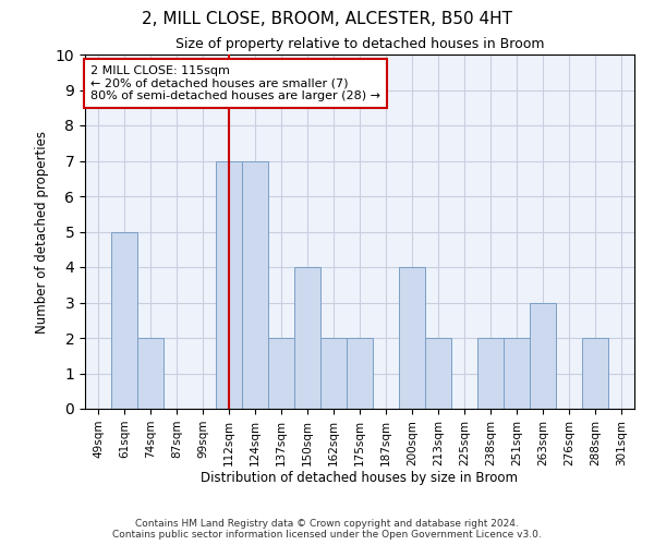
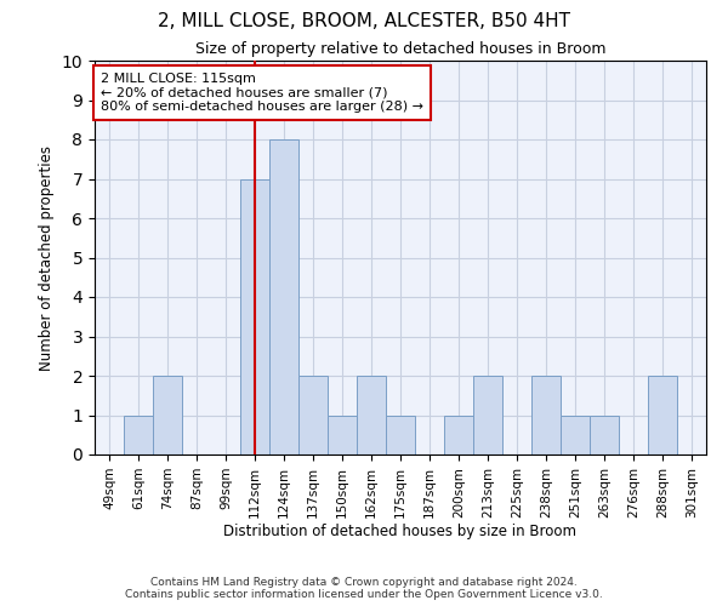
61sqm: 5 -> 1
124sqm: 7 -> 8
150sqm: 4 -> 1
175sqm: 2 -> 1
200sqm: 4 -> 1
251sqm: 2 -> 1
263sqm: 3 -> 1
